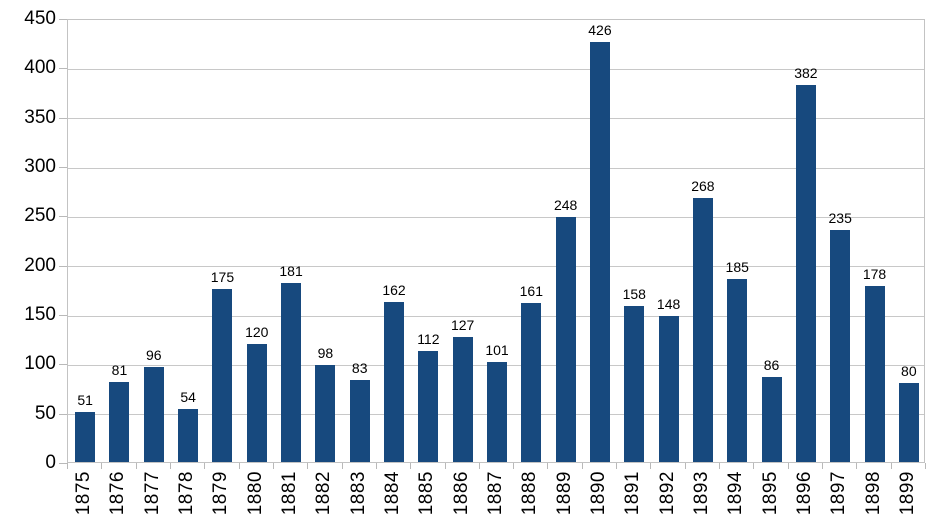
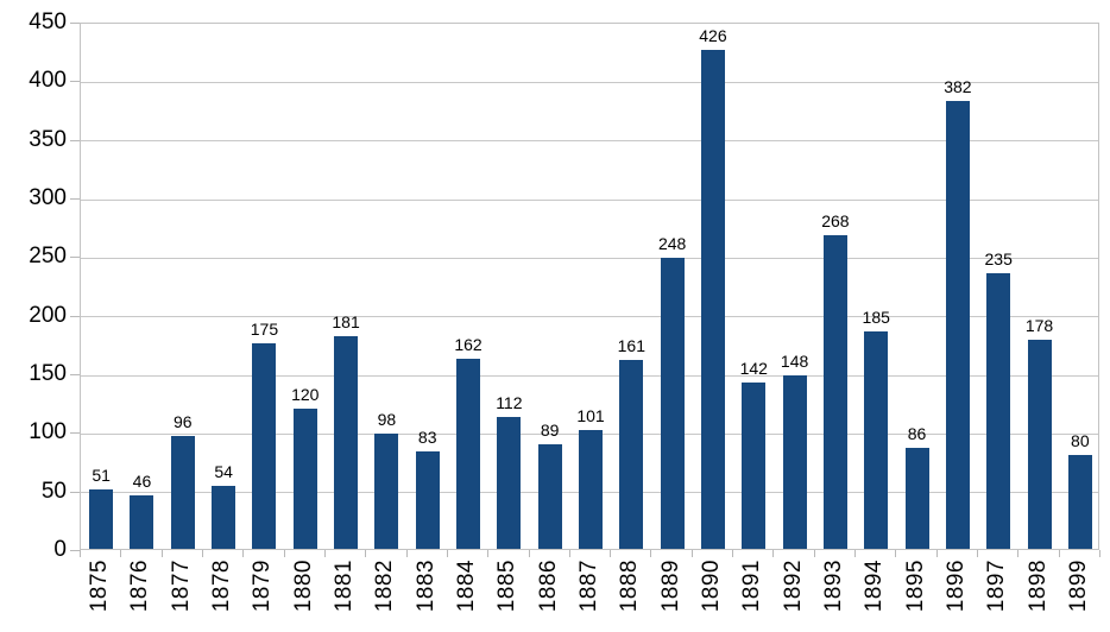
1876: 81 -> 46
1886: 127 -> 89
1891: 158 -> 142
